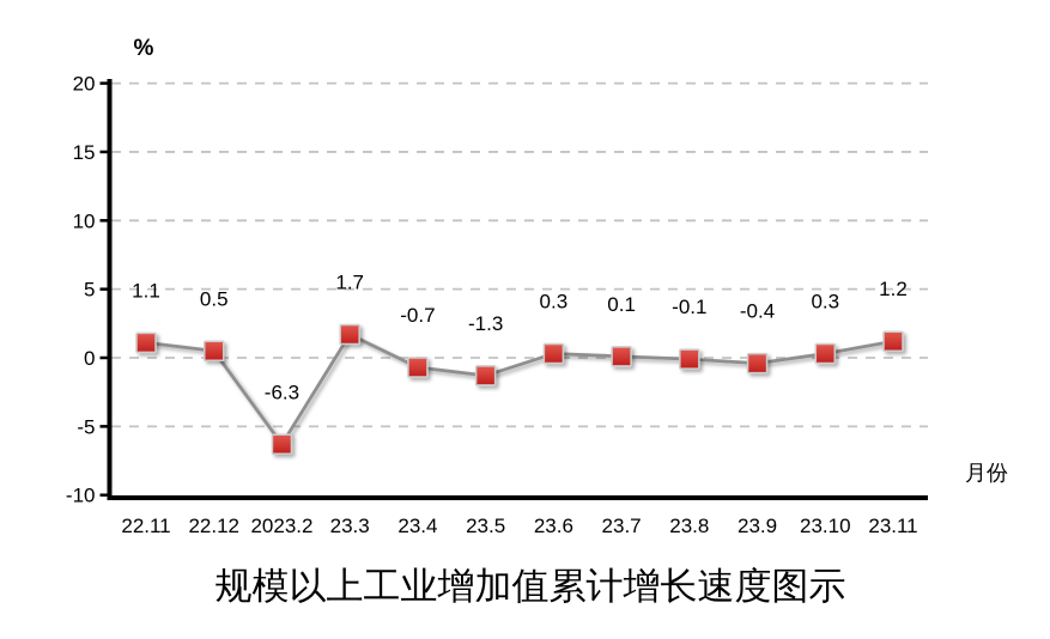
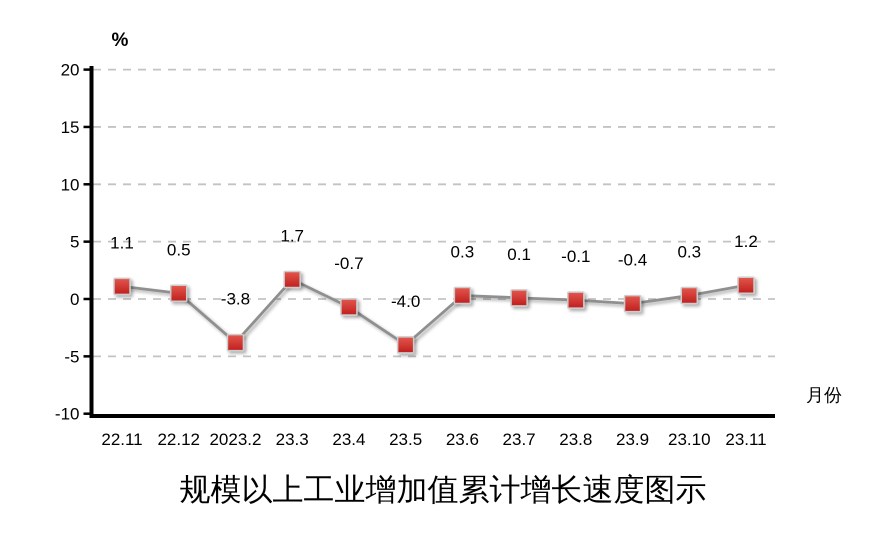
2023.2: -6.3 -> -3.8
23.5: -1.3 -> -4.0
